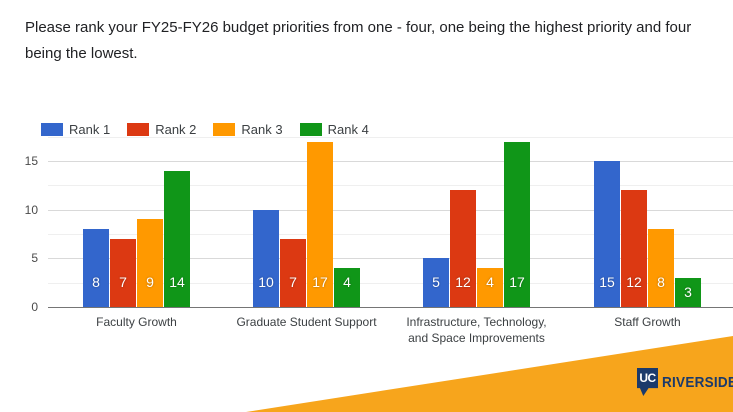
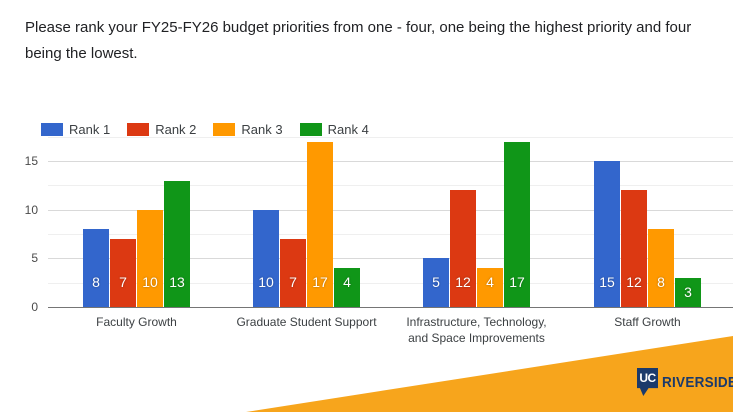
Rank 3/Faculty Growth: 9 -> 10
Rank 4/Faculty Growth: 14 -> 13
